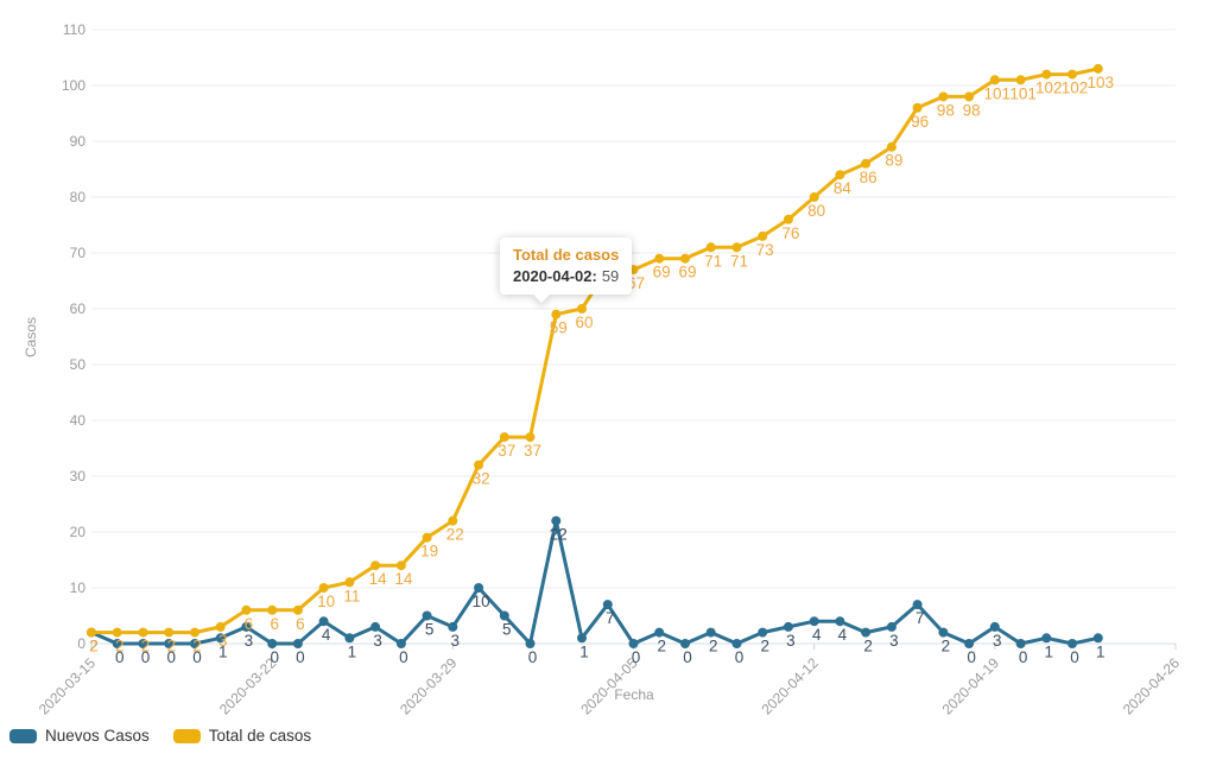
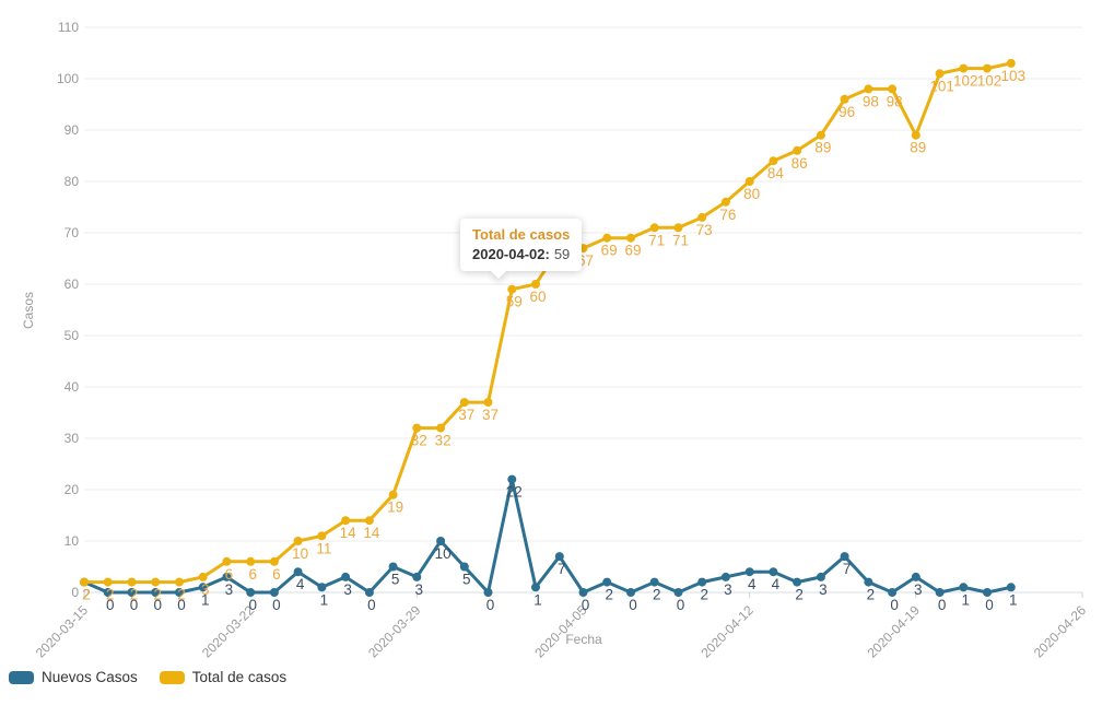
Total de casos/2020-03-29: 22 -> 32
Total de casos/2020-04-19: 101 -> 89
